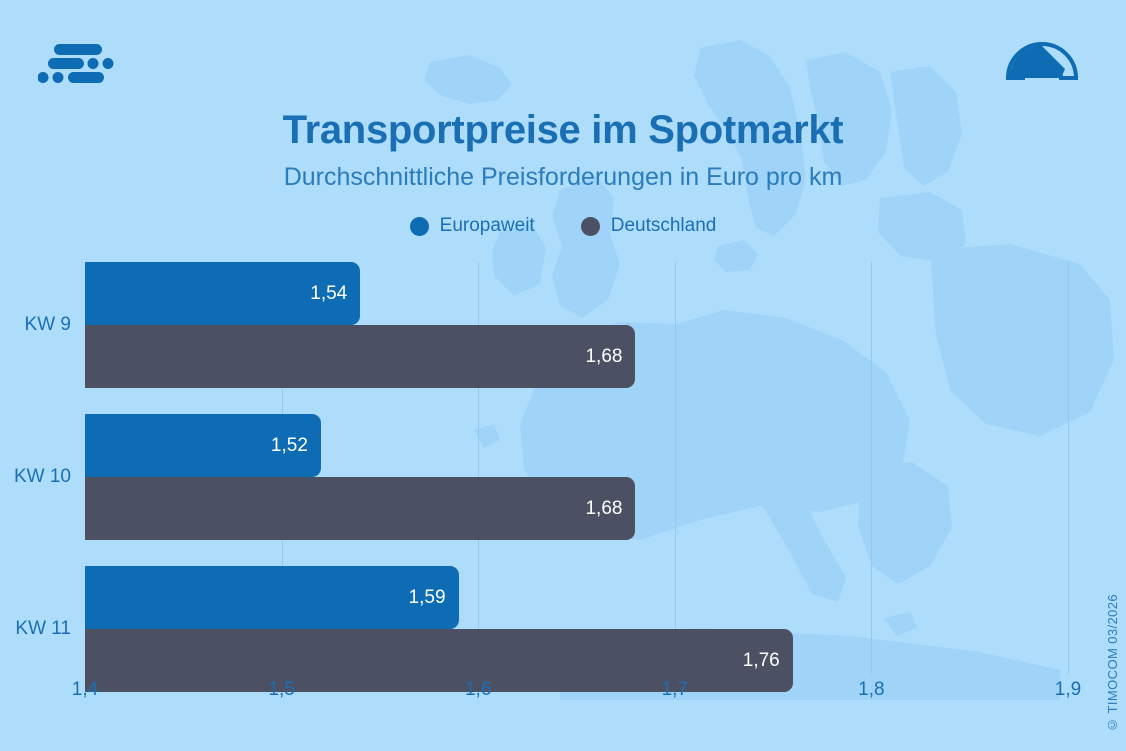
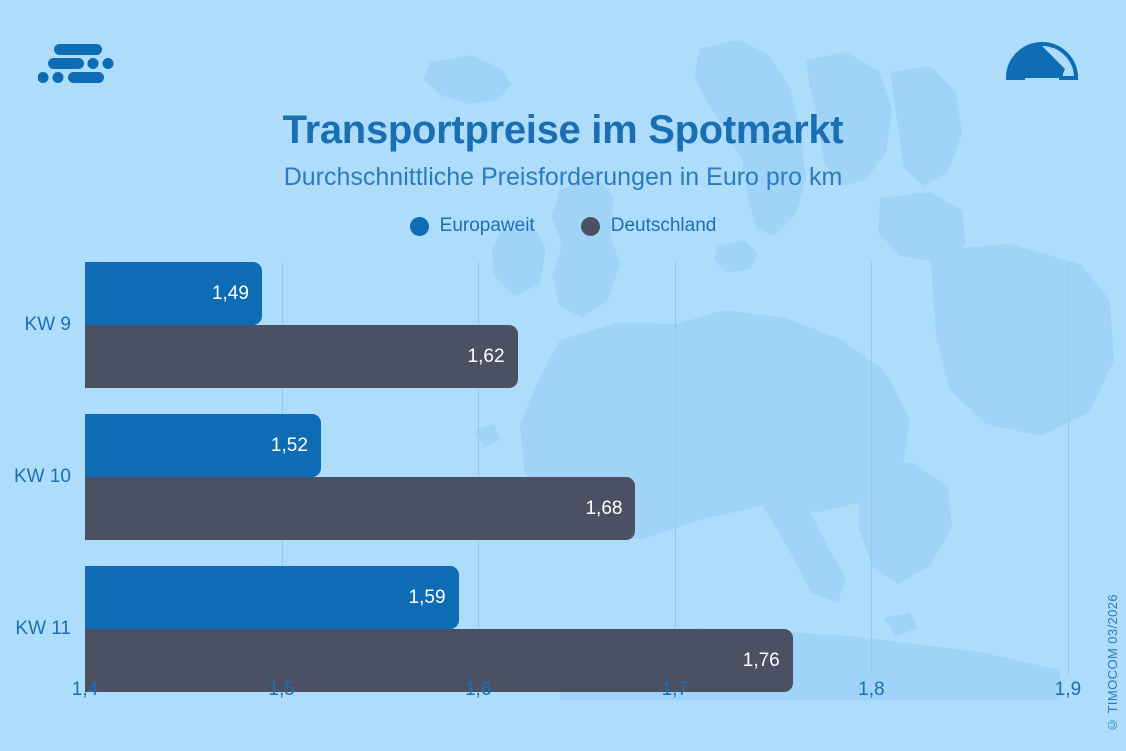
Europaweit/KW 9: 1,54 -> 1,49
Deutschland/KW 9: 1,68 -> 1,62
